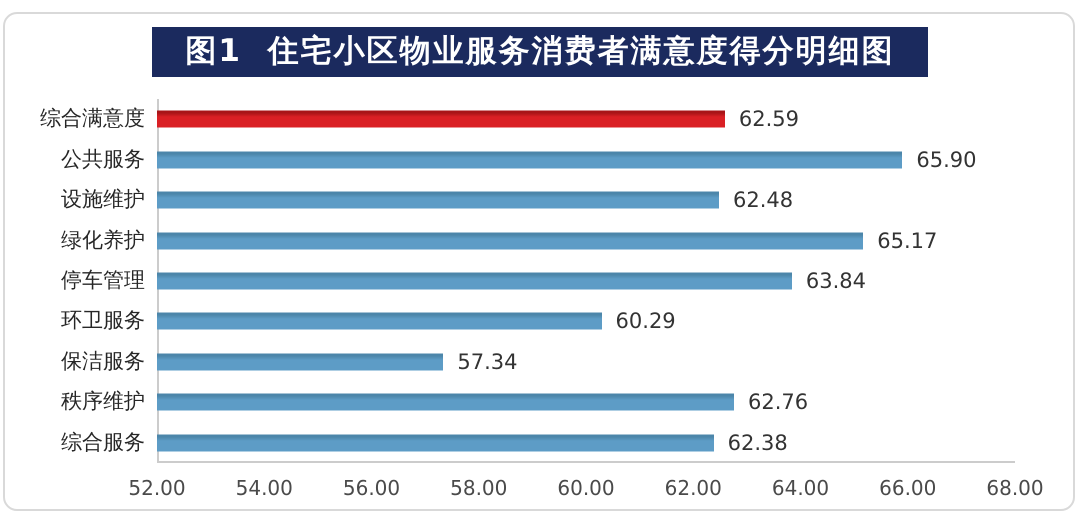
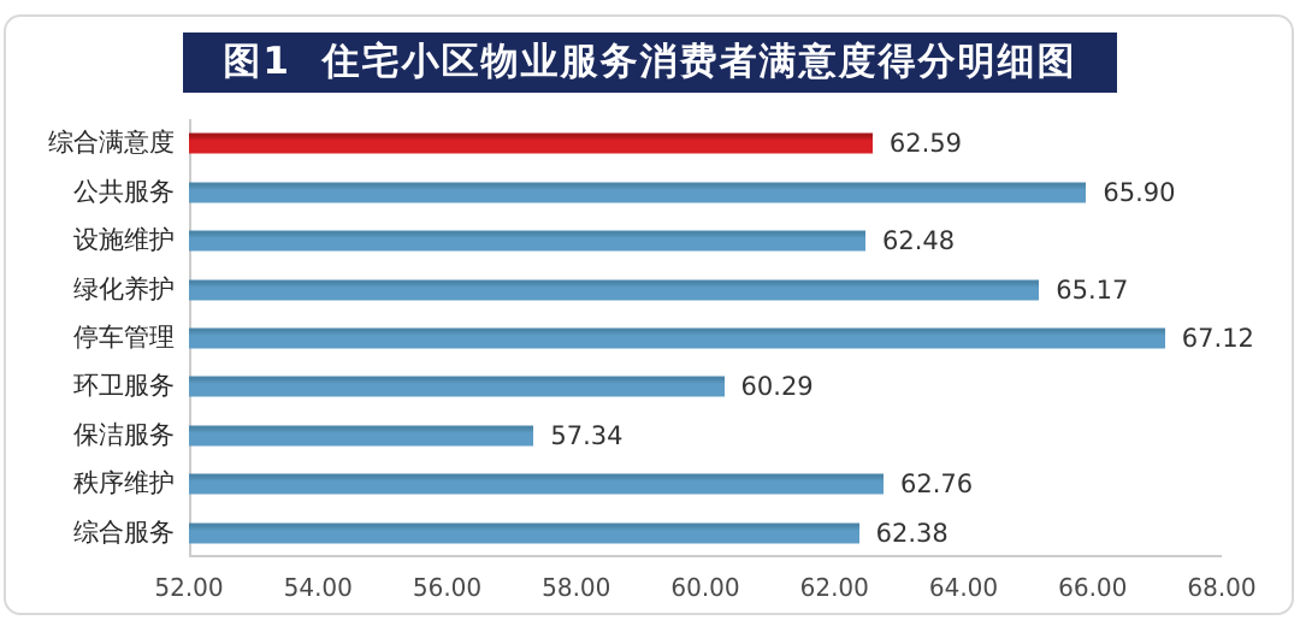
停车管理: 63.84 -> 67.12
